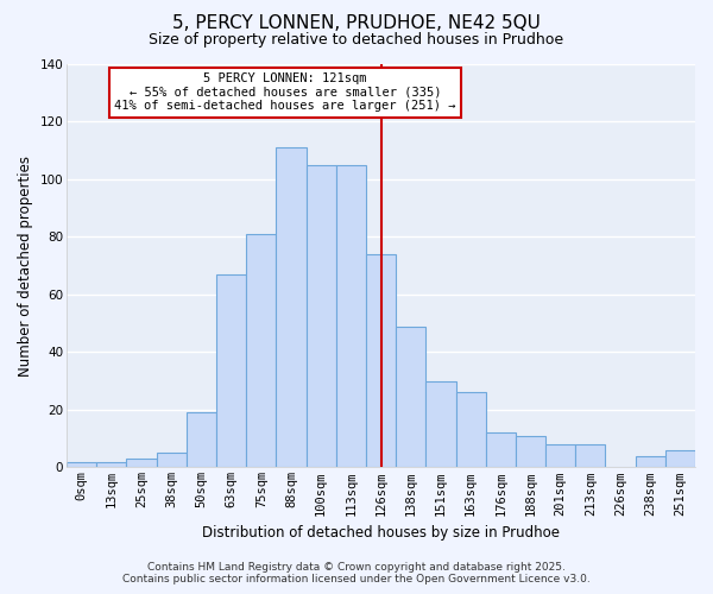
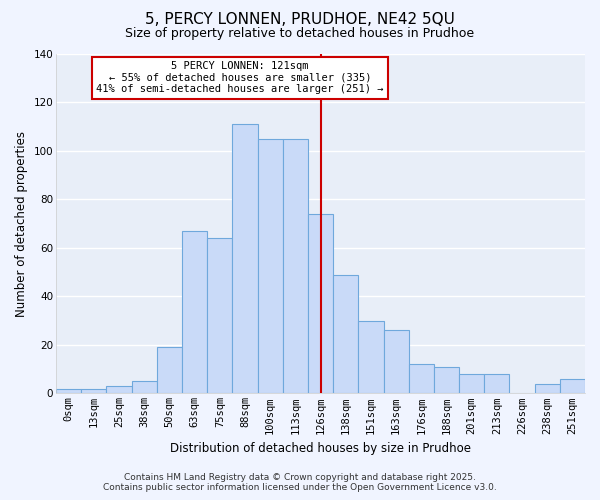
75sqm: 81 -> 64
